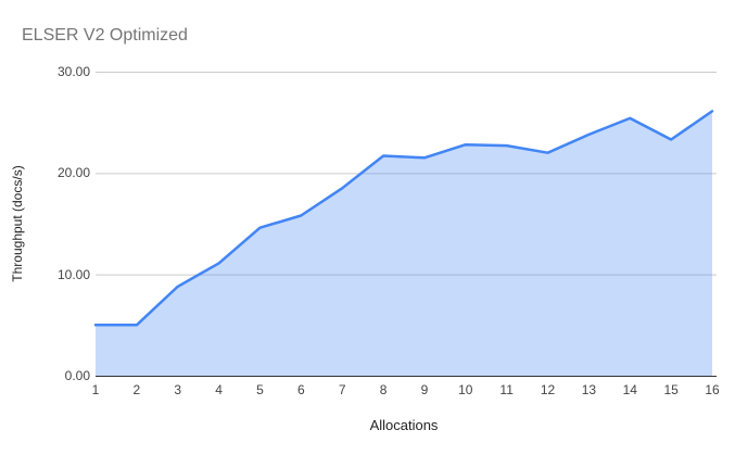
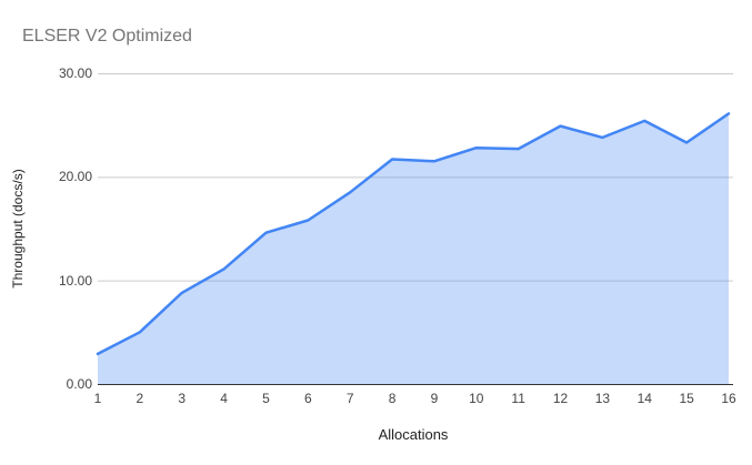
1: 5 -> 3
12: 22 -> 25
